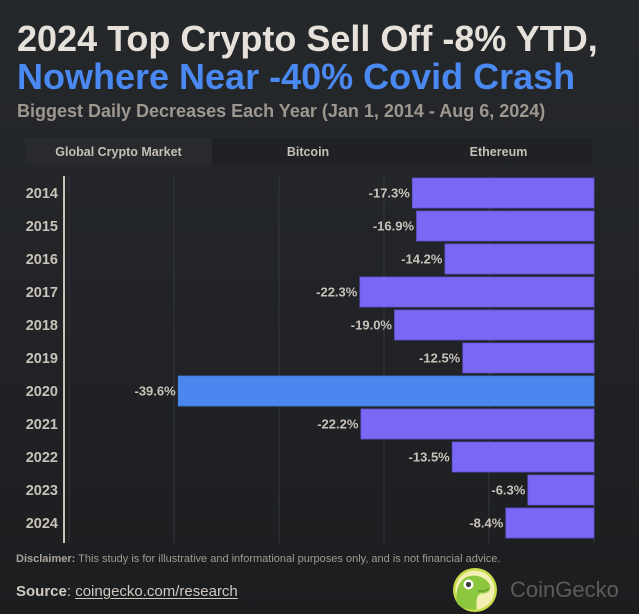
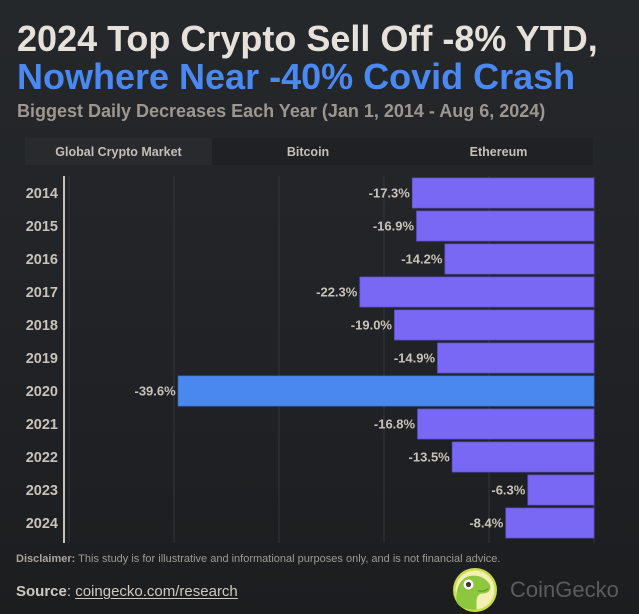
2019: -12.5% -> -14.9%
2021: -22.2% -> -16.8%
